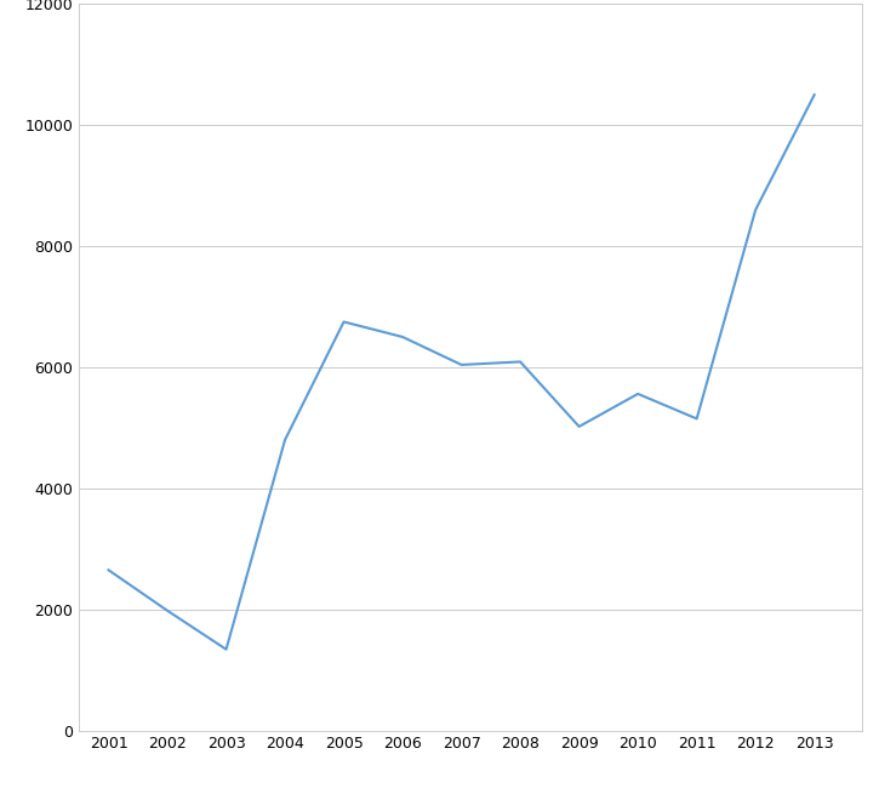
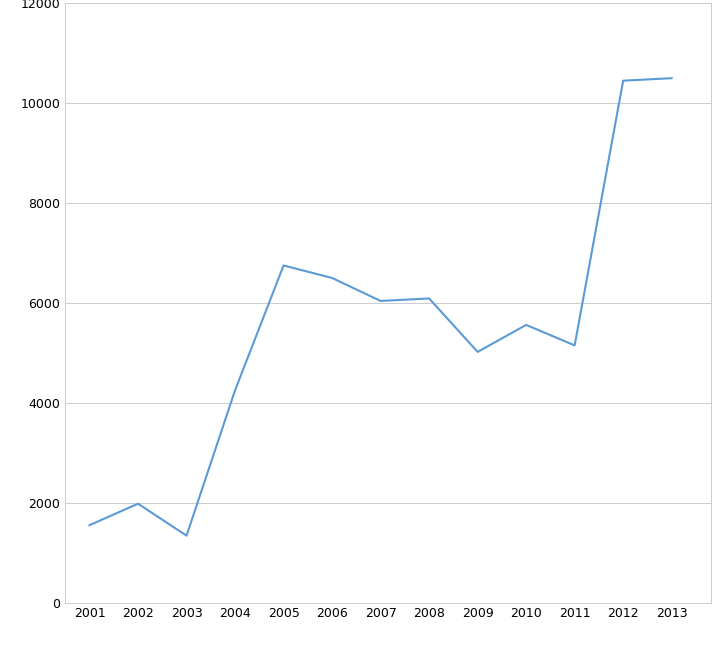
2001: 2650 -> 1550
2004: 4800 -> 4250
2012: 8600 -> 10450
